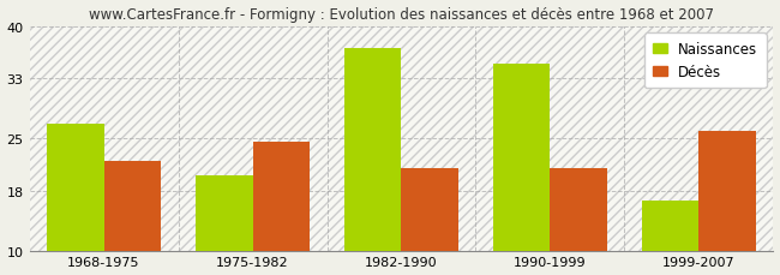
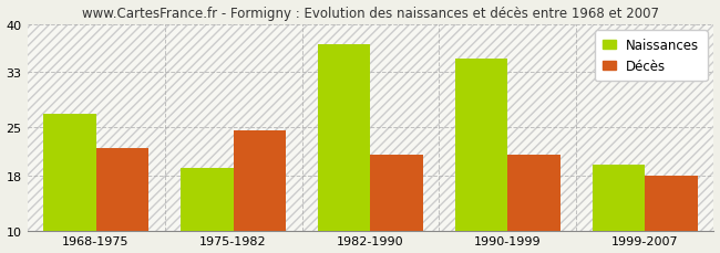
Naissances/1975-1982: 20.0 -> 19.0
Naissances/1999-2007: 16.6 -> 19.5
Décès/1999-2007: 26.0 -> 18.0
